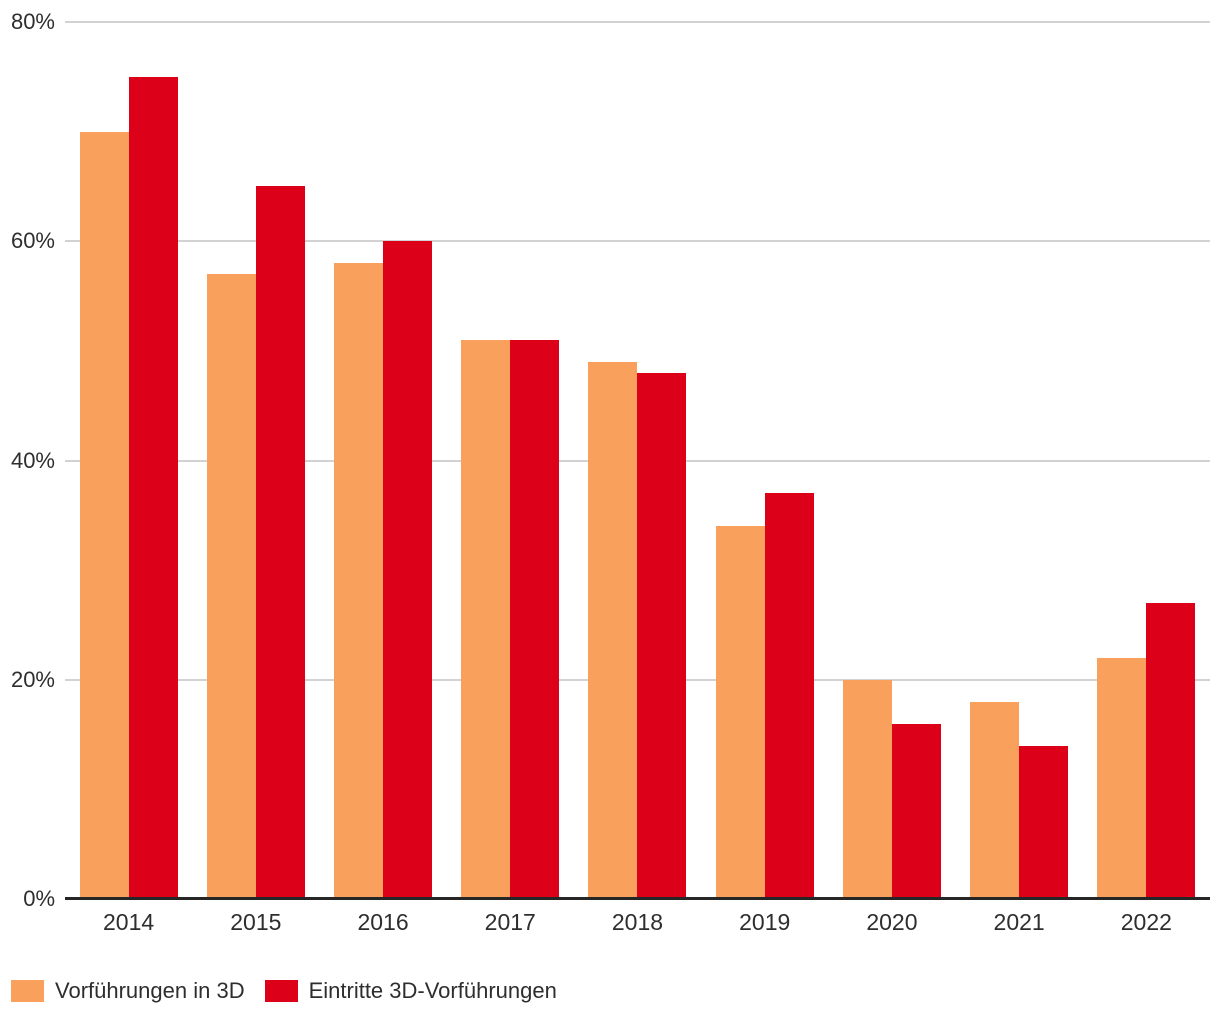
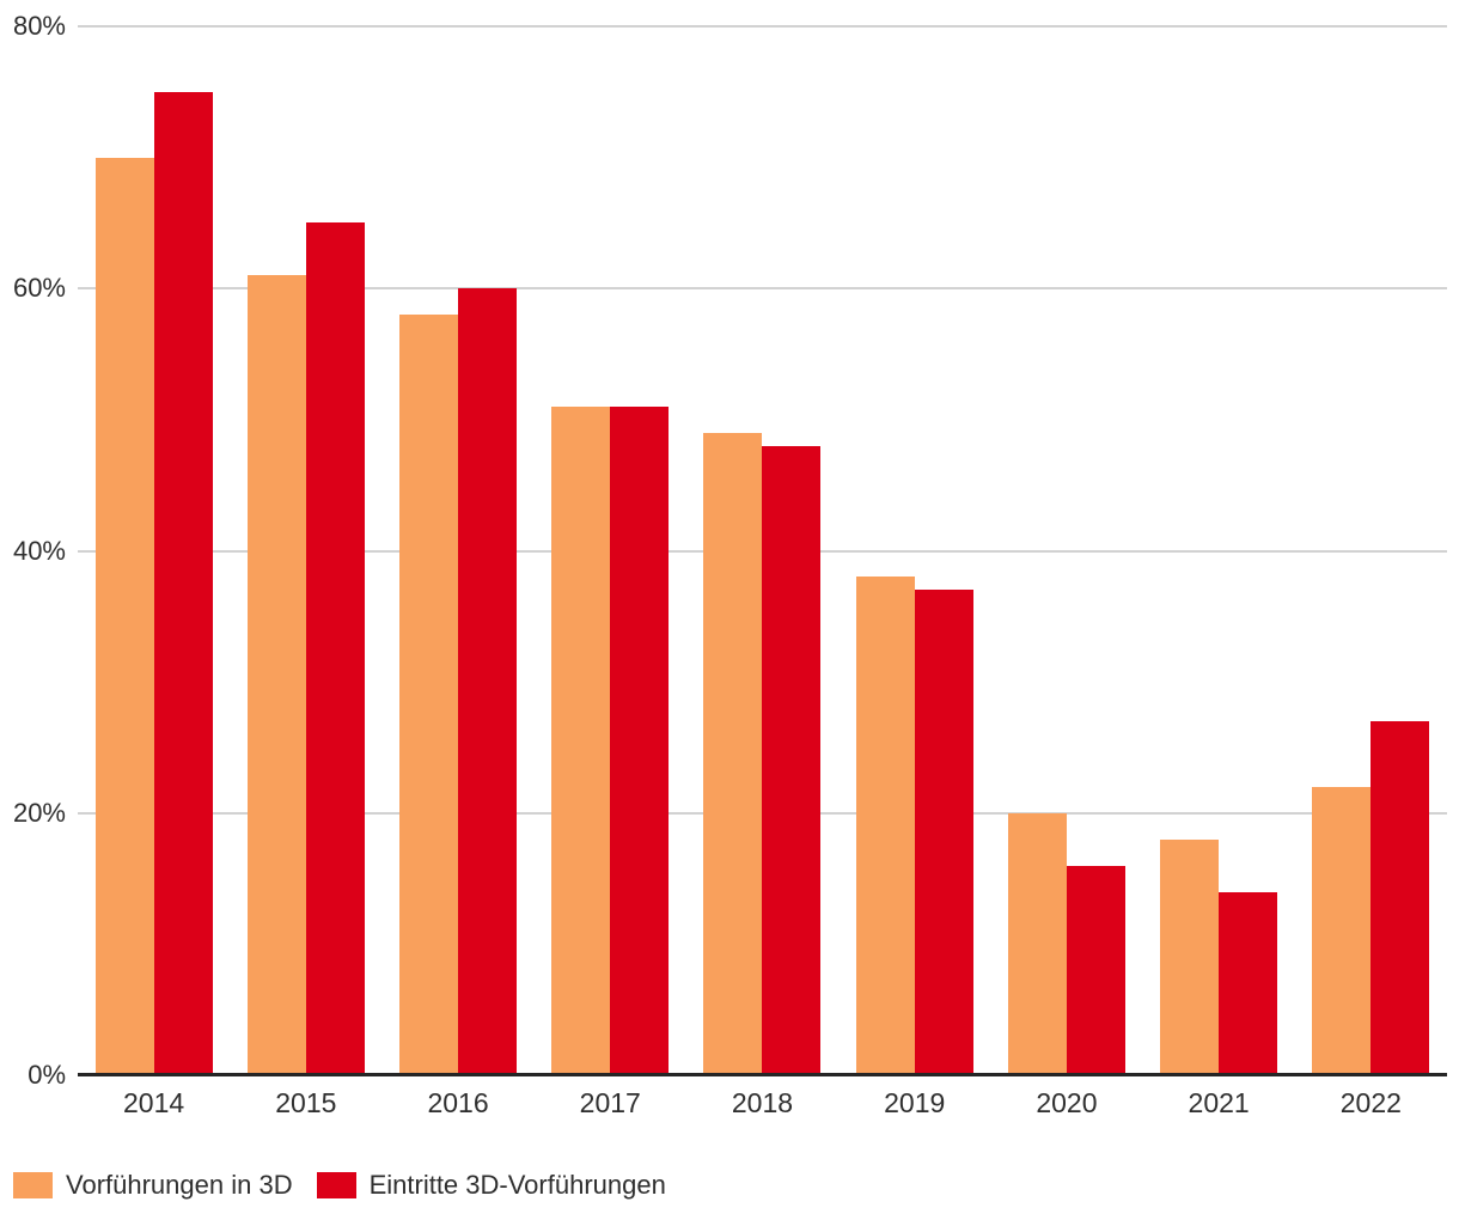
Vorführungen in 3D/2015: 57% -> 61%
Vorführungen in 3D/2019: 34% -> 38%
